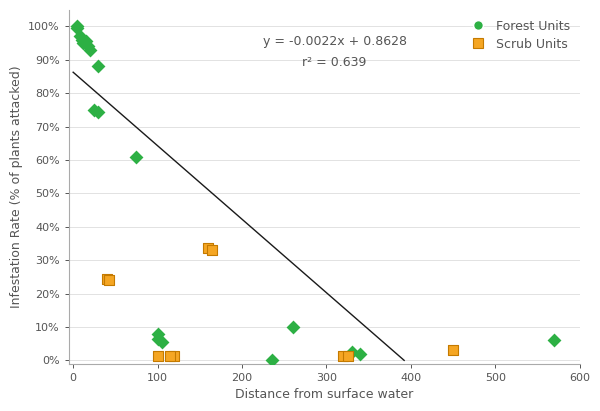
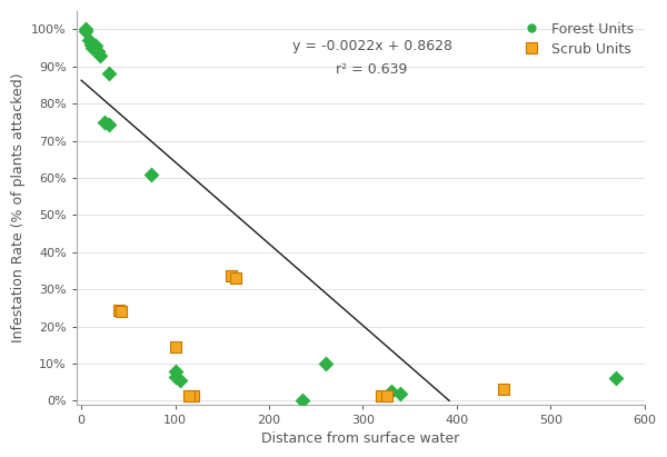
Scrub Units/100: 1.2% -> 14.5%
